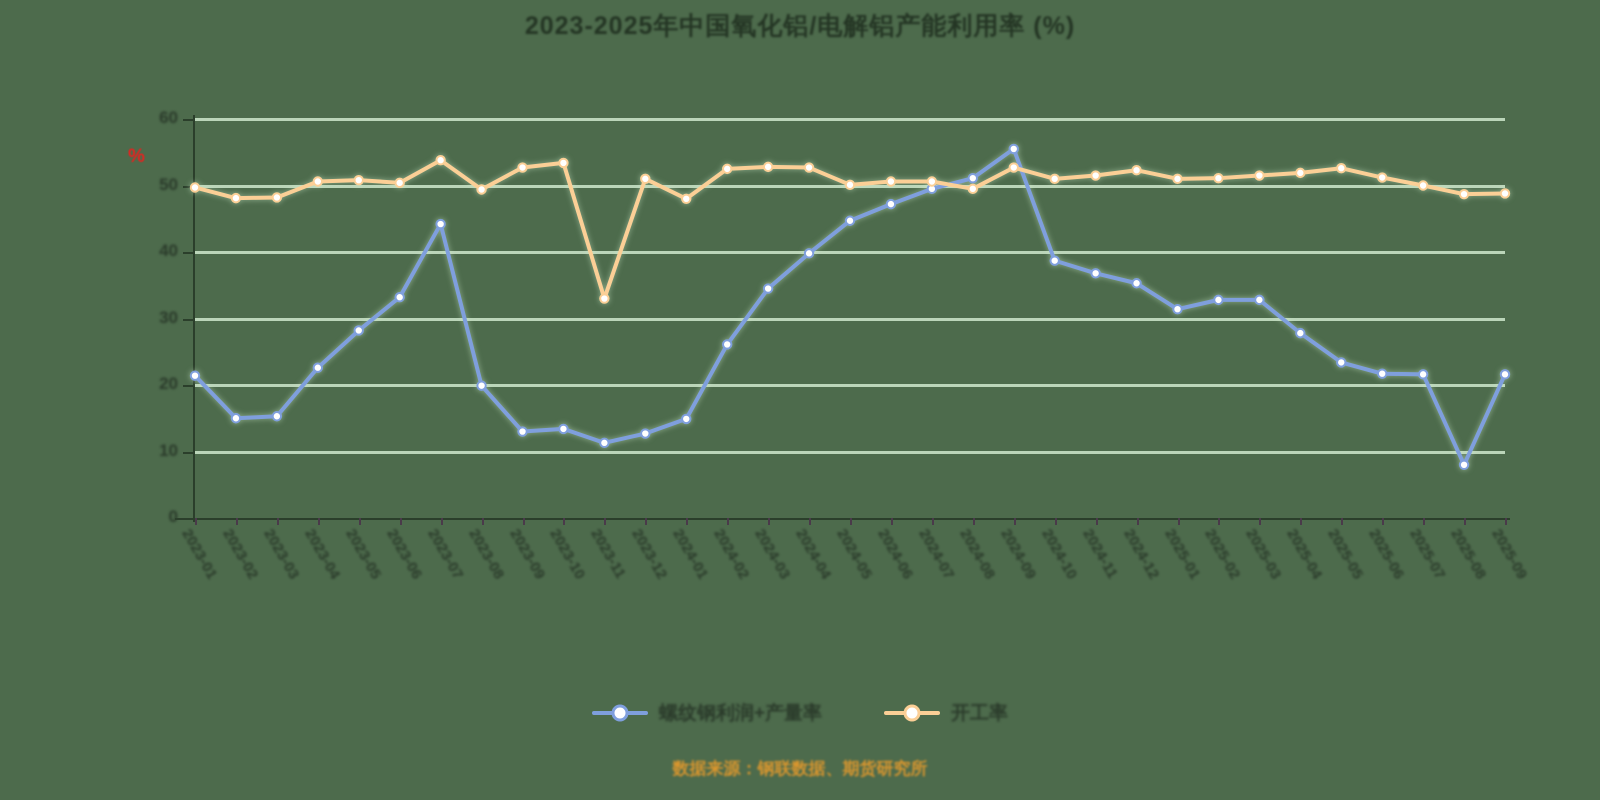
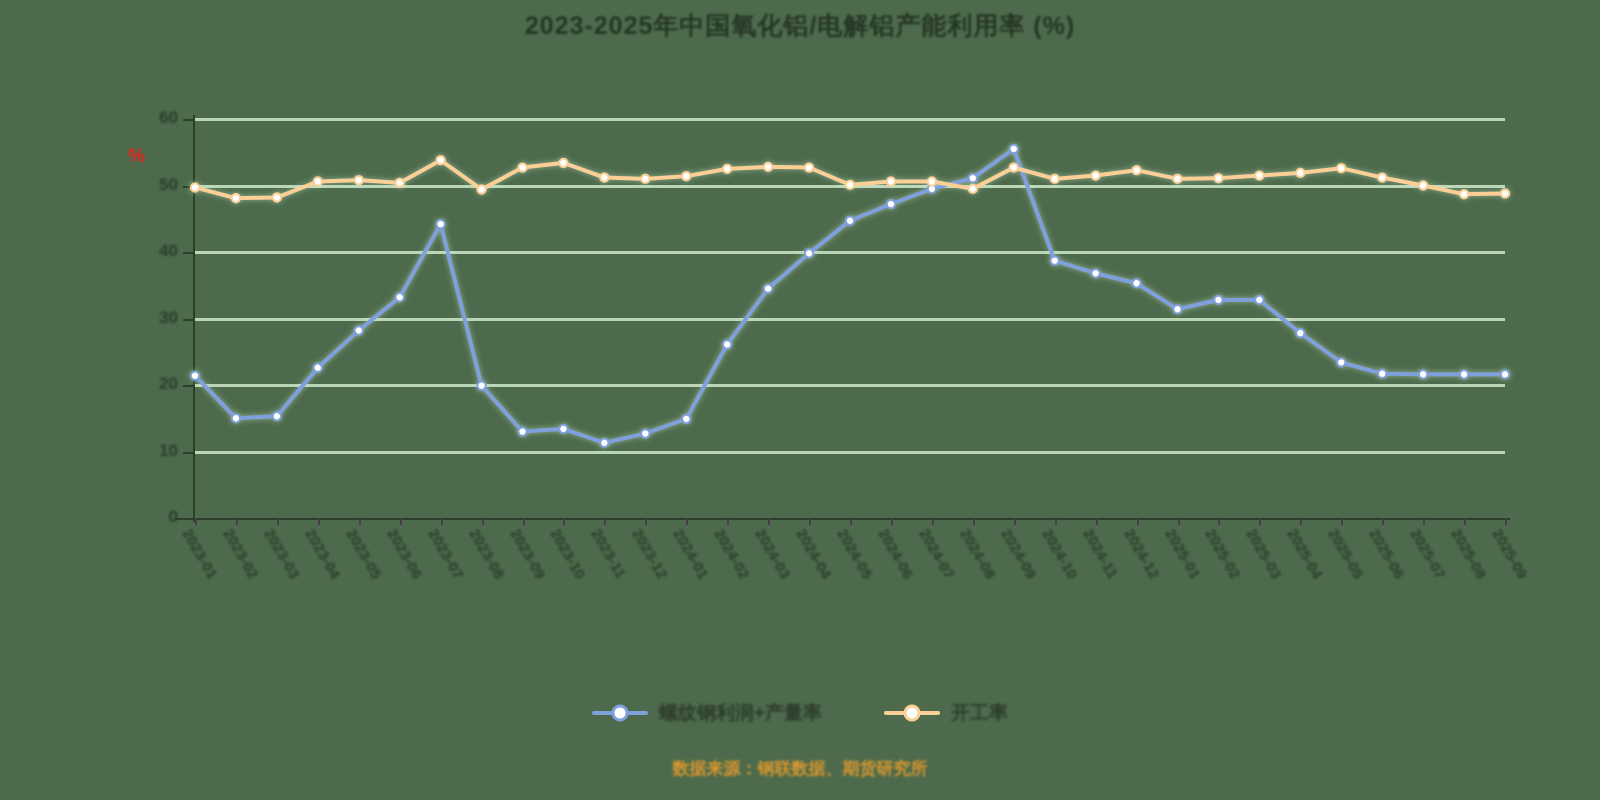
开工率/2023-11: 33 -> 51
开工率/2024-01: 48 -> 51
螺纹钢利润+产量率/2025-08: 8 -> 22
